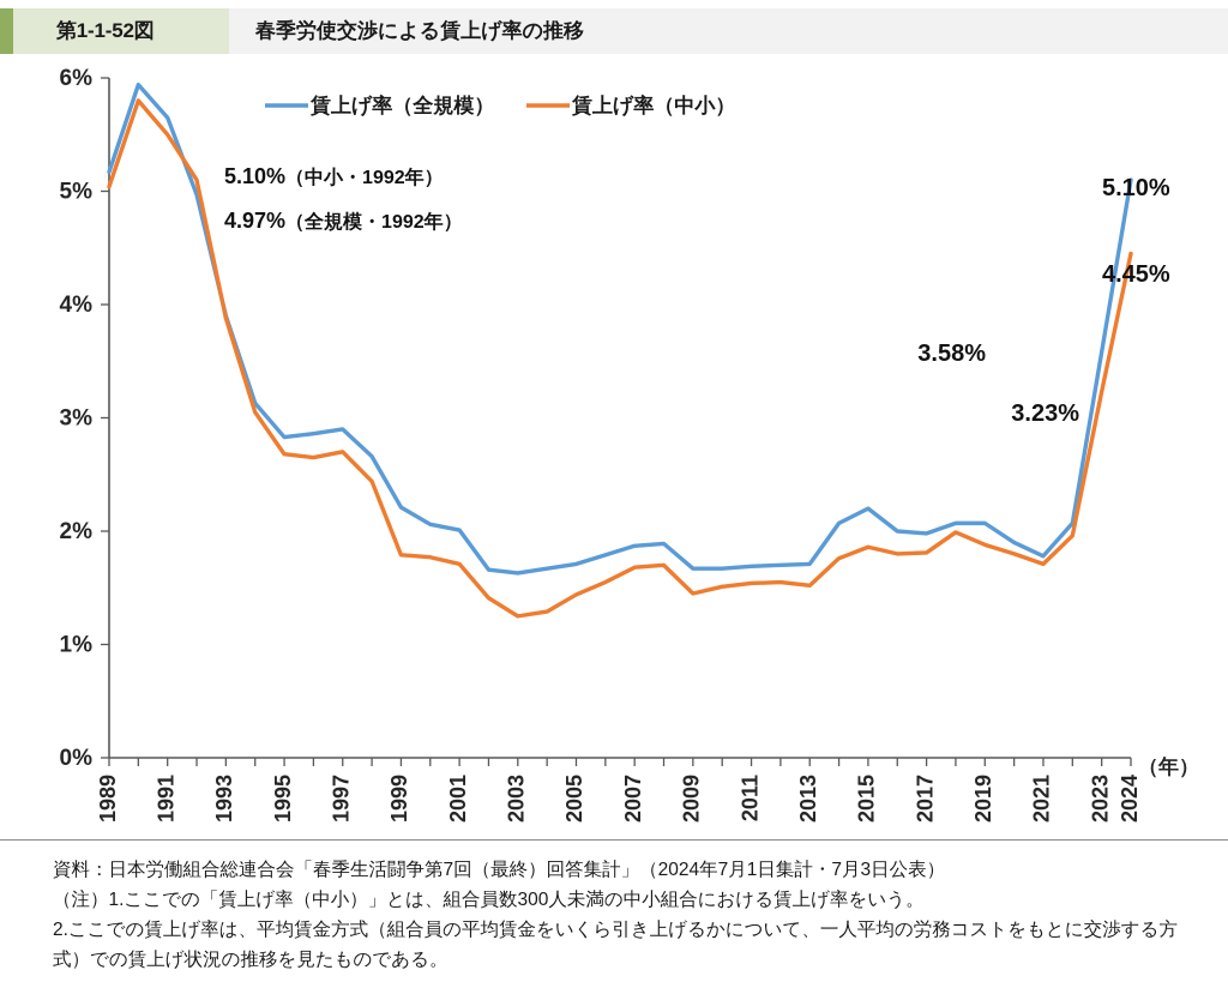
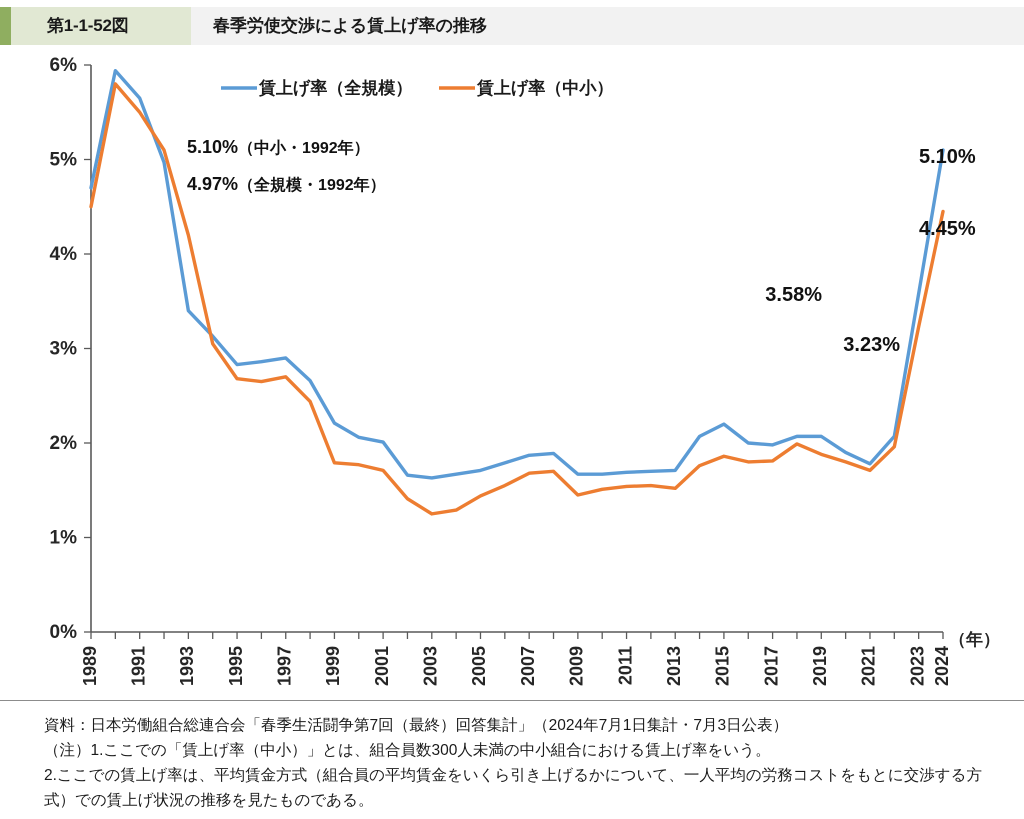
賃上げ率（全規模）/1989: 5.2% -> 4.7%
賃上げ率（中小）/1989: 5.0% -> 4.5%
賃上げ率（全規模）/1993: 3.9% -> 3.4%
賃上げ率（中小）/1993: 3.9% -> 4.2%
